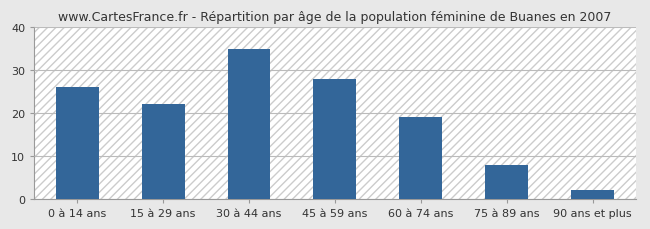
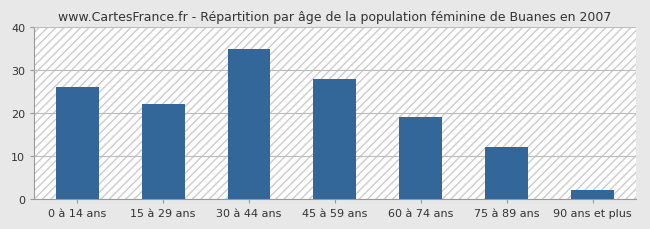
75 à 89 ans: 8 -> 12
